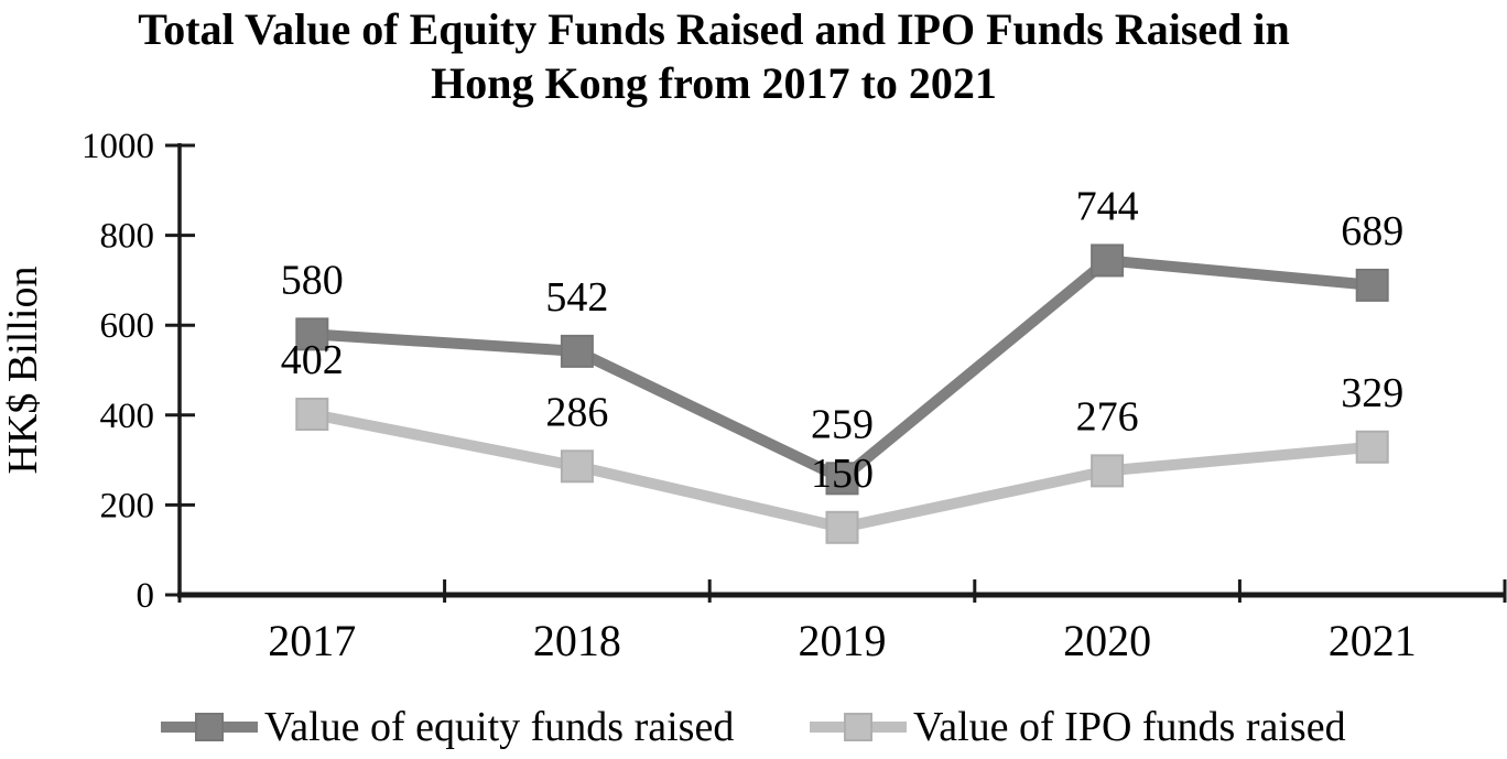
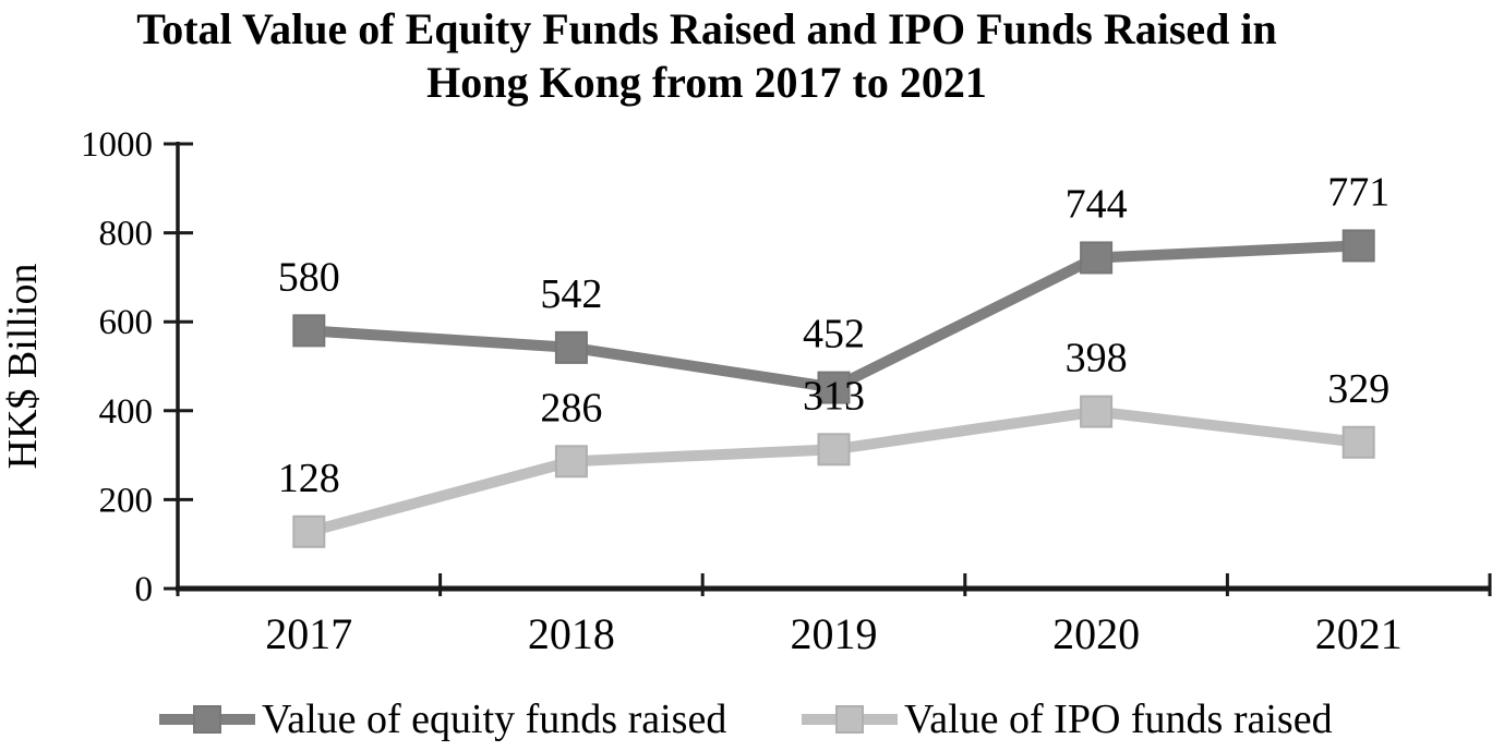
Value of IPO funds raised/2017: 402 -> 128
Value of equity funds raised/2019: 259 -> 452
Value of IPO funds raised/2019: 150 -> 313
Value of IPO funds raised/2020: 276 -> 398
Value of equity funds raised/2021: 689 -> 771
